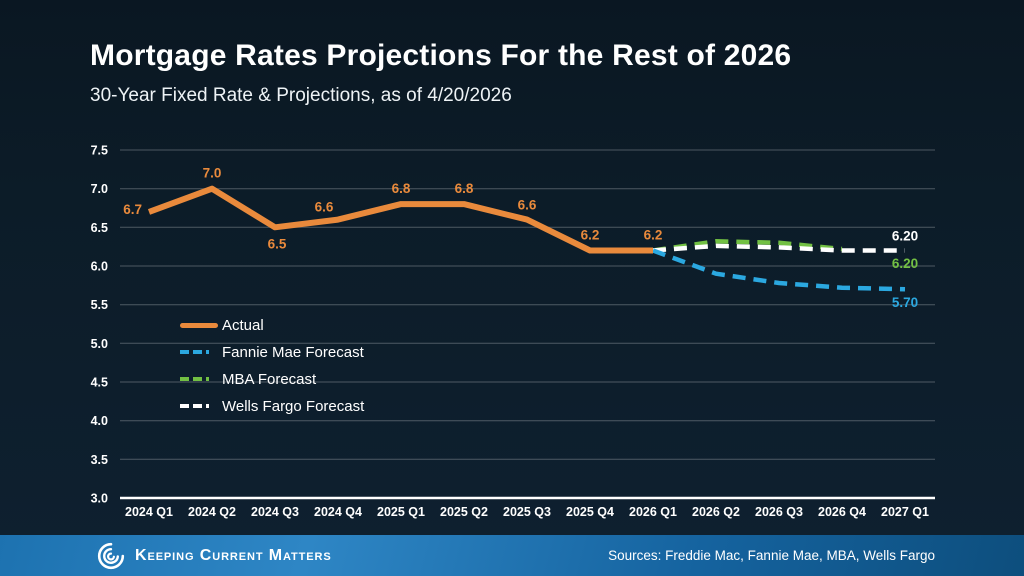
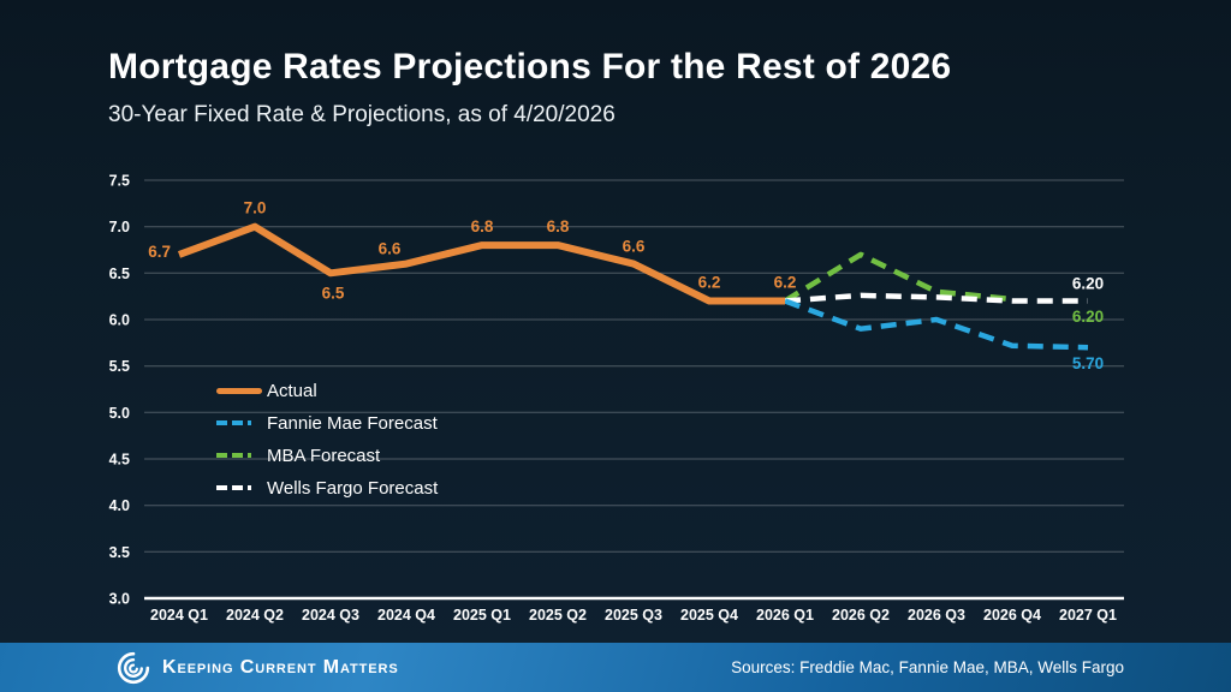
MBA Forecast/2026 Q2: 6.3 -> 6.7
Fannie Mae Forecast/2026 Q3: 5.8 -> 6.0
